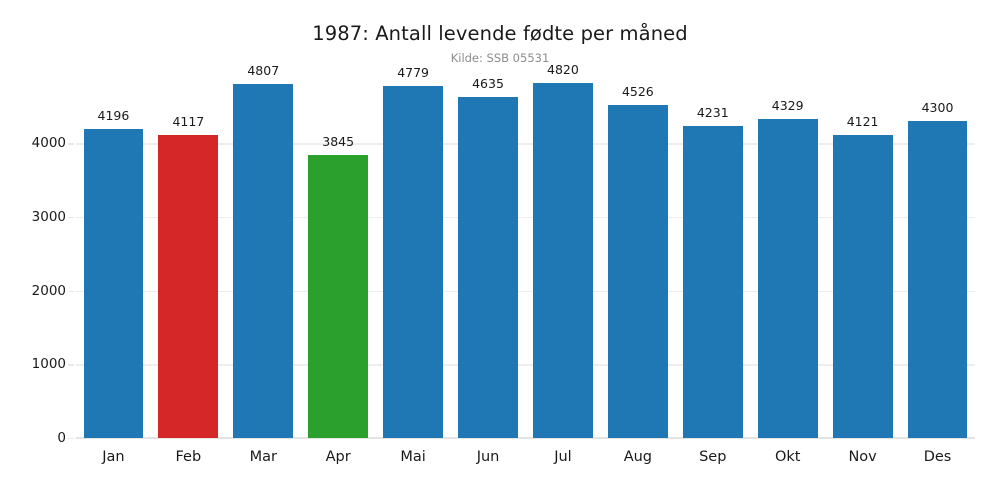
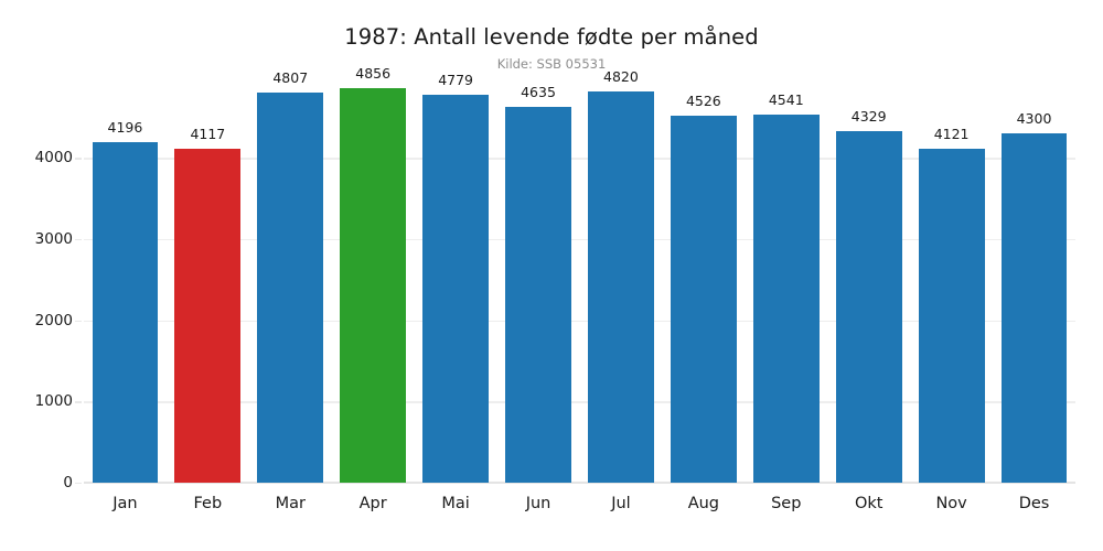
Apr: 3845 -> 4856
Sep: 4231 -> 4541
